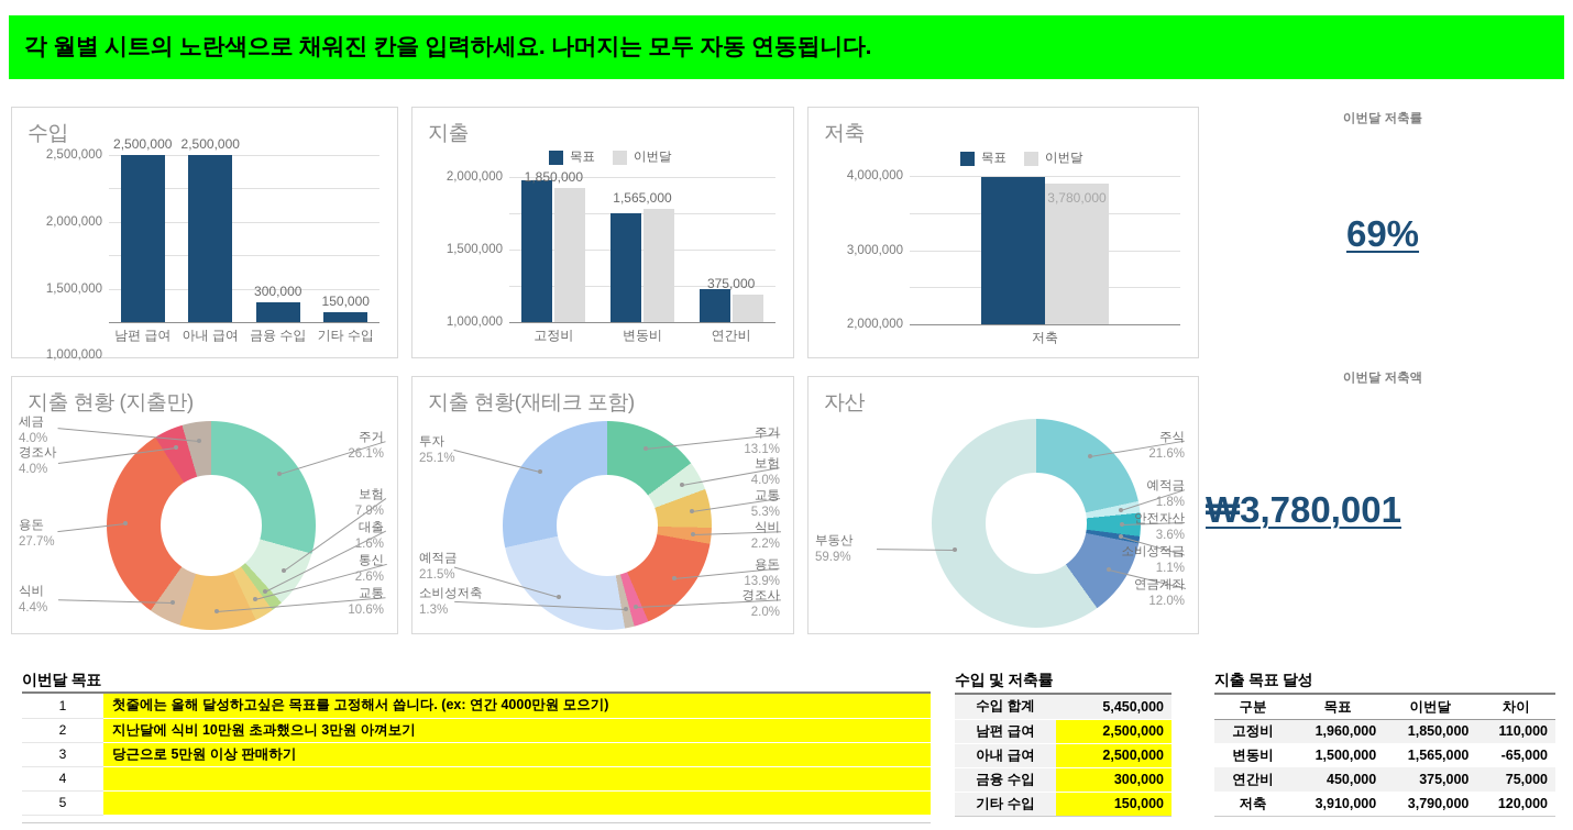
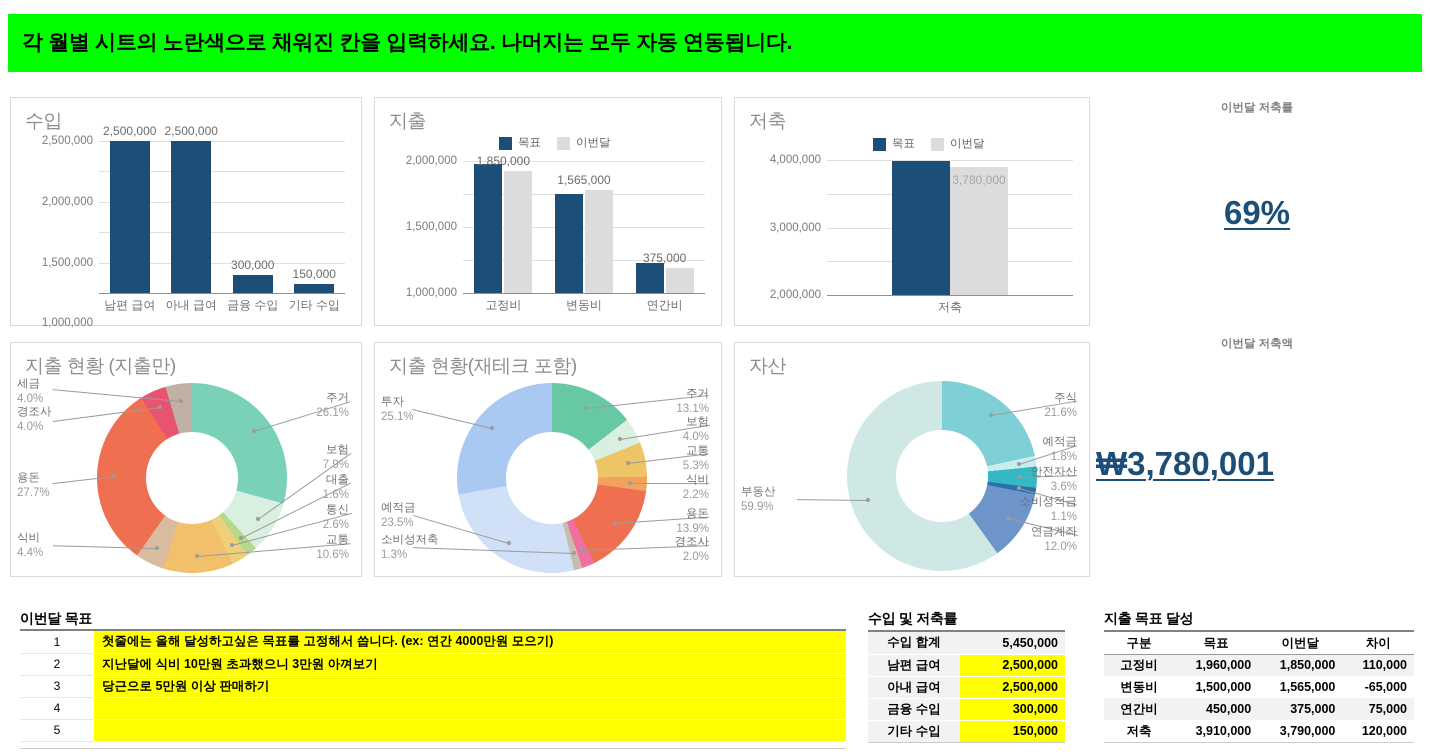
지출 현황(재테크 포함)/예적금: 21.5% -> 23.5%
